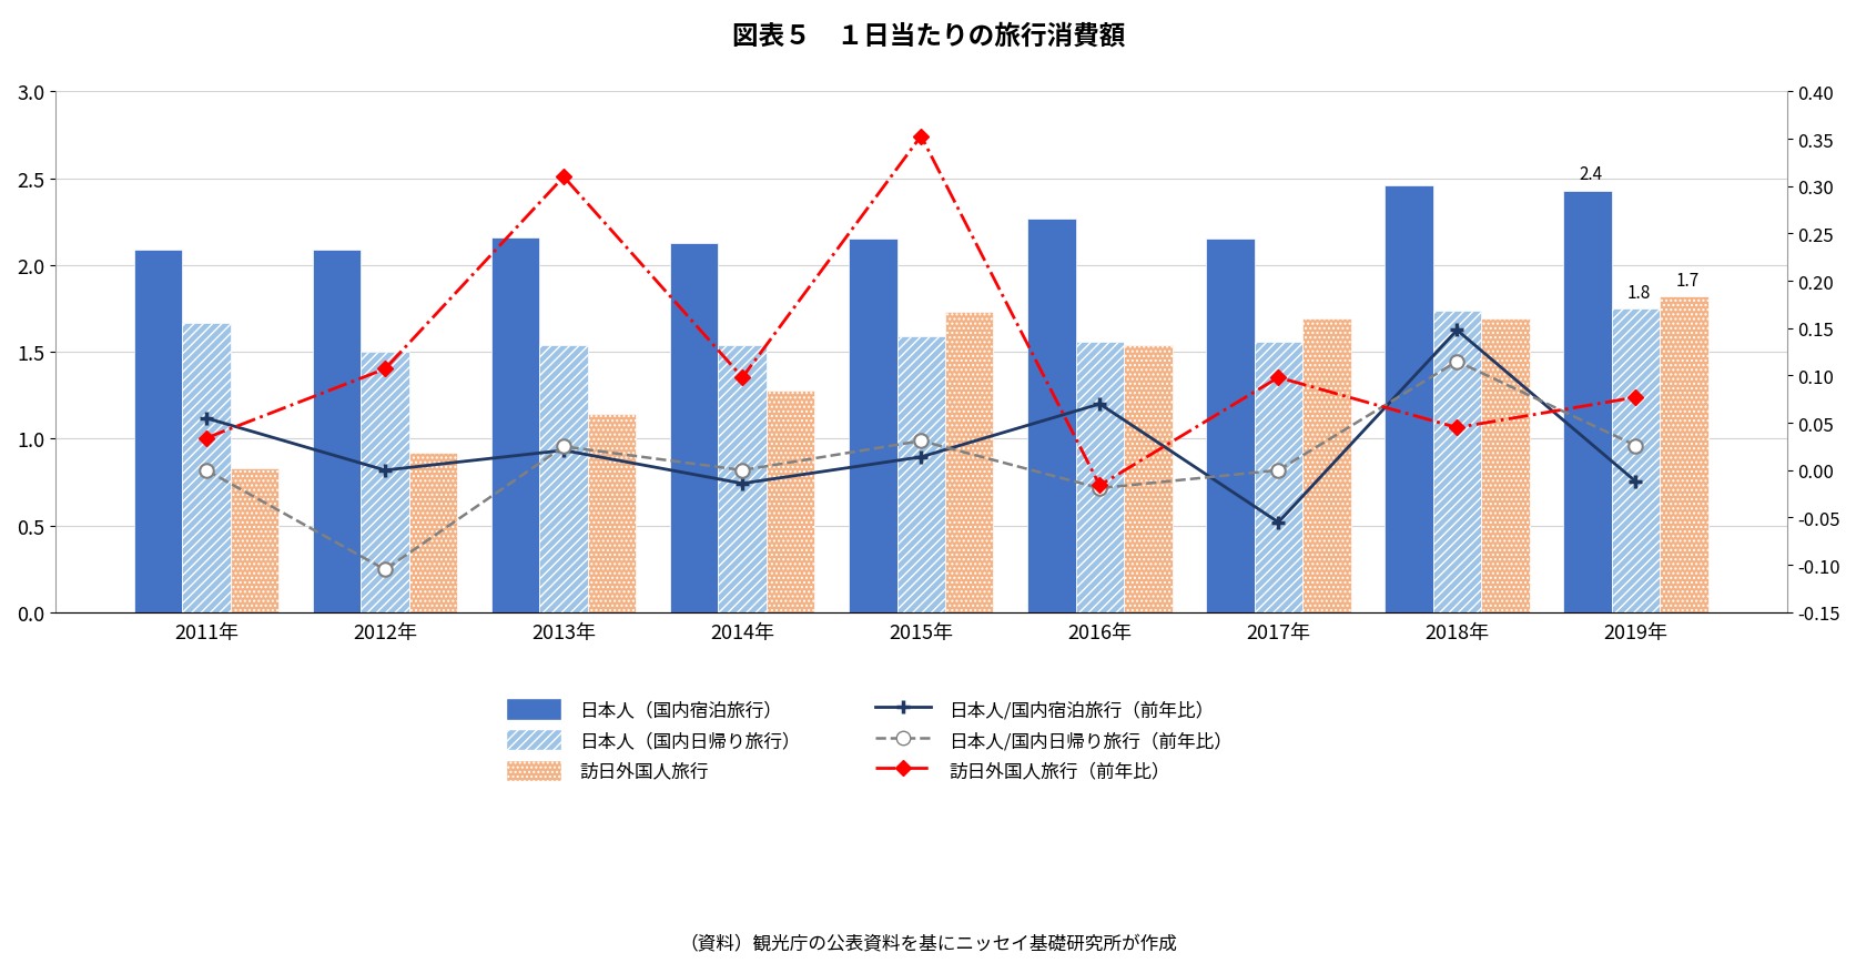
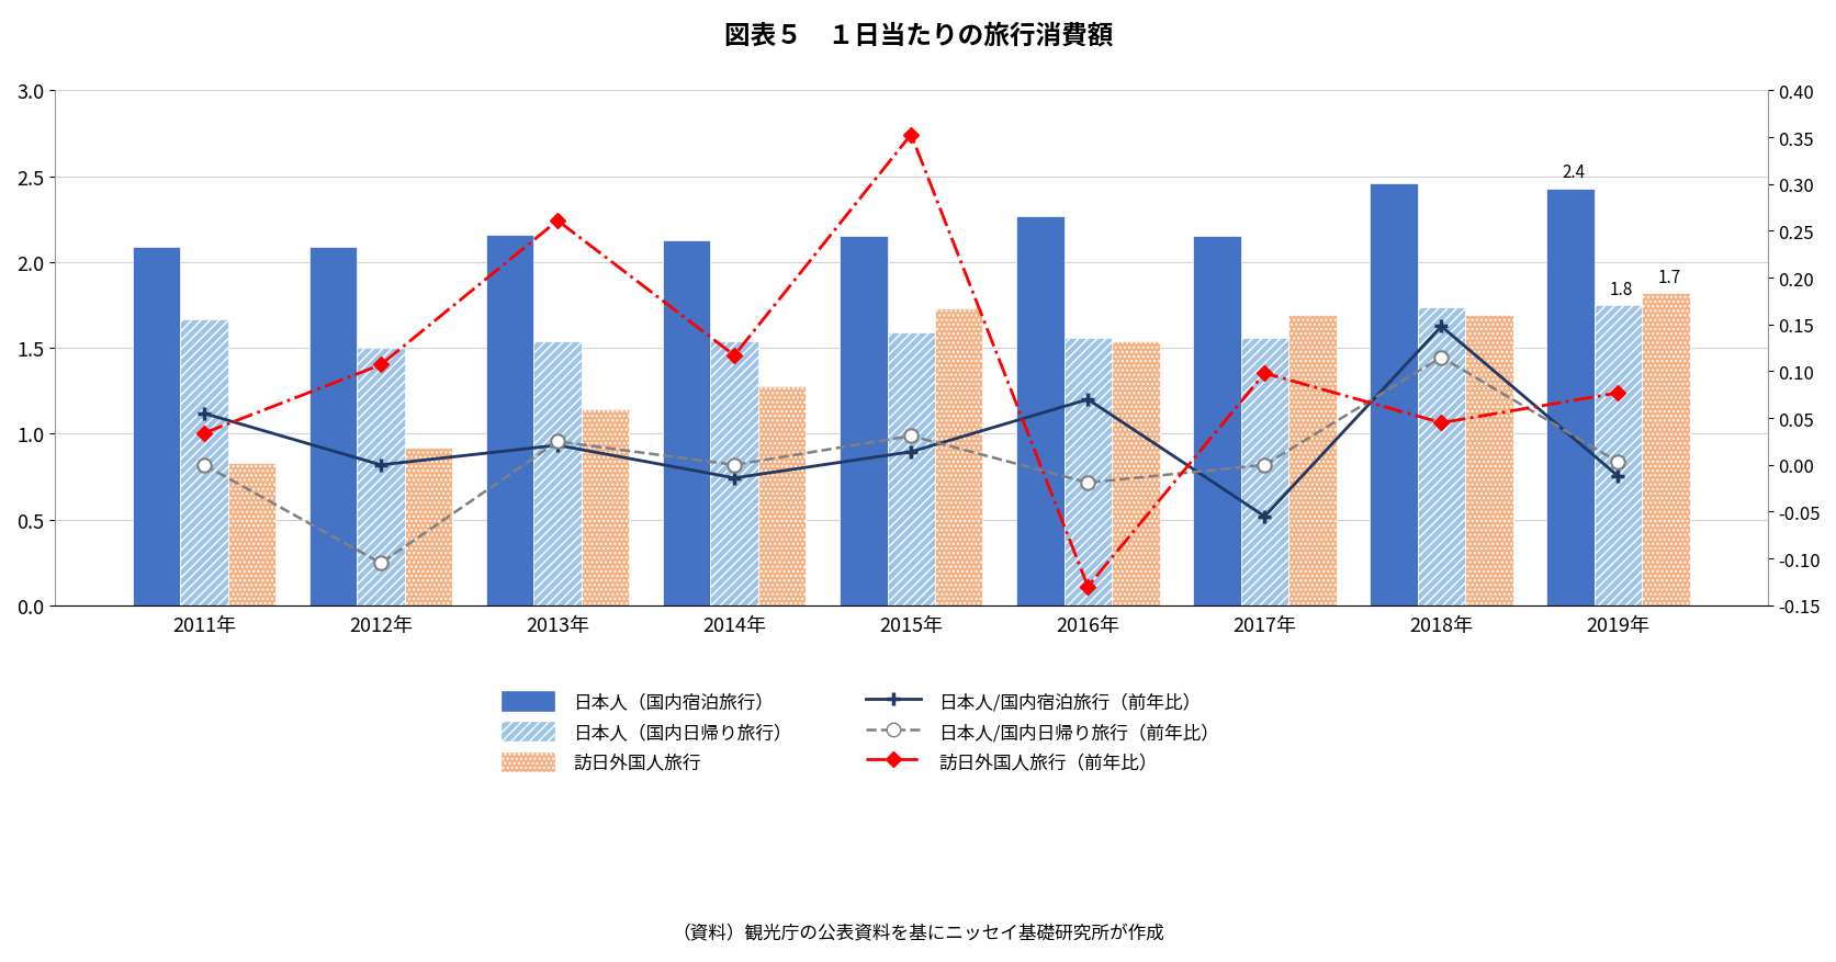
訪日外国人旅行（前年比）/2013年: 0.310 -> 0.261
訪日外国人旅行（前年比）/2014年: 0.098 -> 0.117
訪日外国人旅行（前年比）/2016年: -0.016 -> -0.130
日本人/国内日帰り旅行（前年比）/2019年: 0.026 -> 0.003
